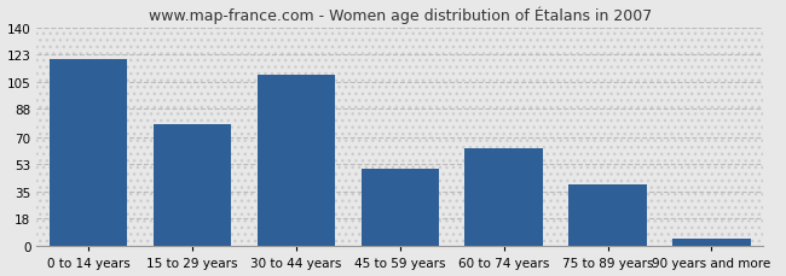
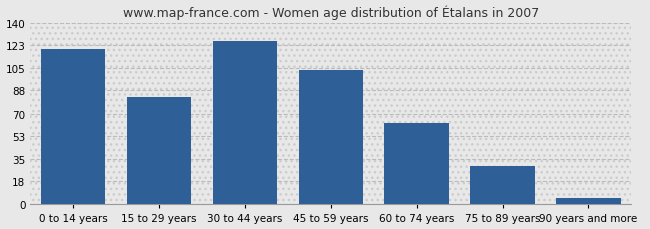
15 to 29 years: 78 -> 83
30 to 44 years: 110 -> 126
45 to 59 years: 50 -> 104
75 to 89 years: 40 -> 30
